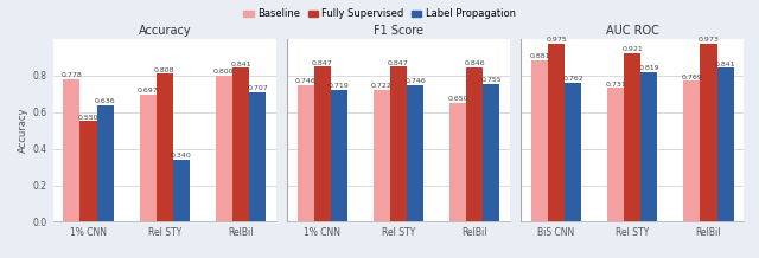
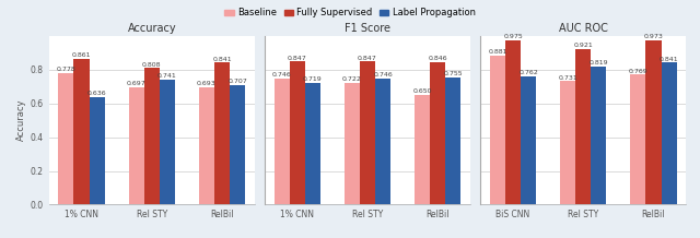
Accuracy/Fully Supervised/1% CNN: 0.55 -> 0.86
Accuracy/Label Propagation/Rel STY: 0.34 -> 0.74
Accuracy/Baseline/RelBil: 0.80 -> 0.69
